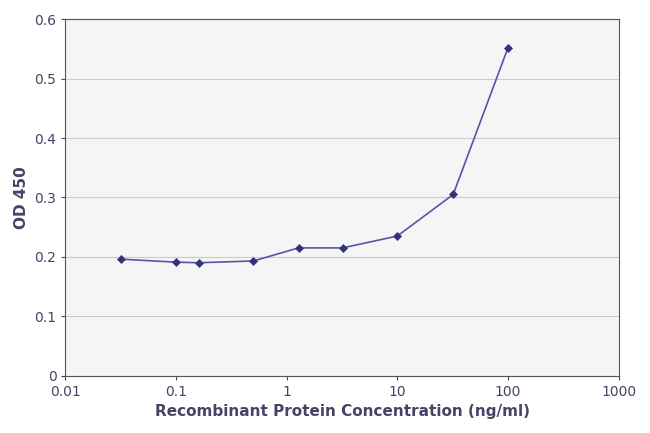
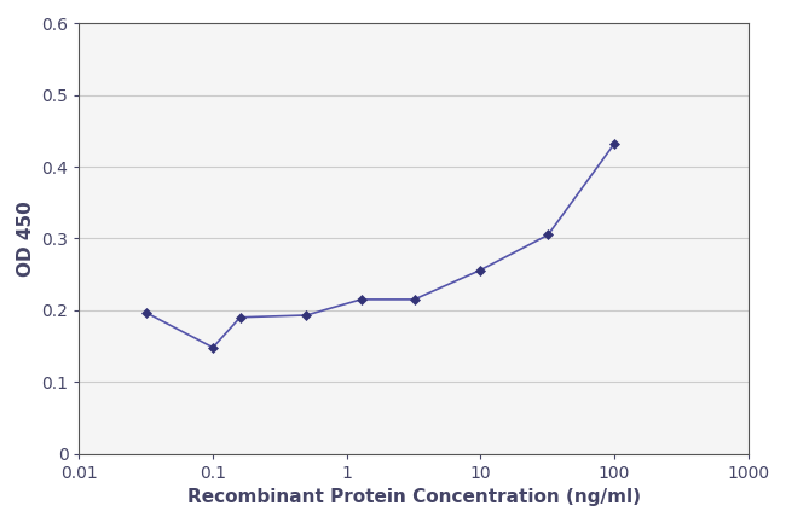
0.1: 0.191 -> 0.148
10: 0.235 -> 0.256
100: 0.552 -> 0.432
